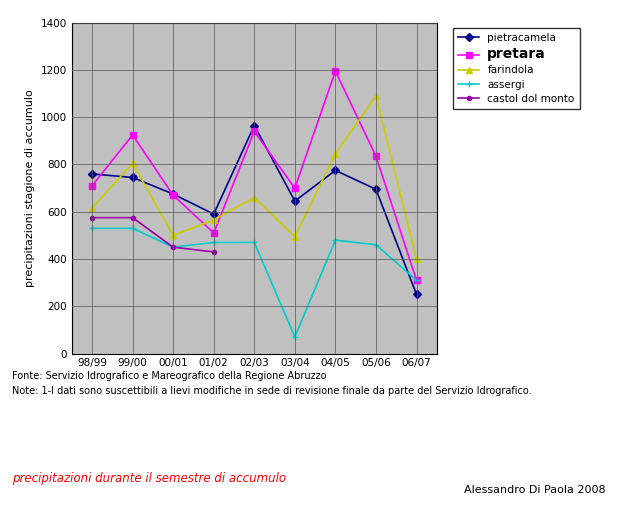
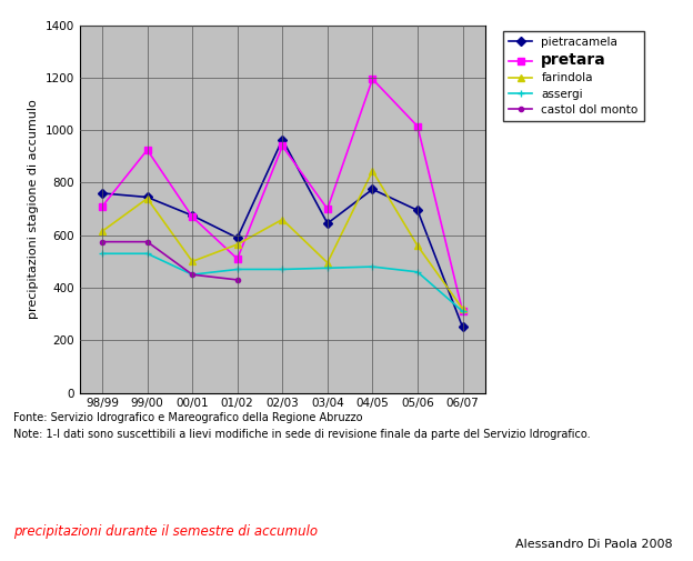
farindola/99/00: 805 -> 740
assergi/03/04: 70 -> 475
pretara/05/06: 835 -> 1015
farindola/05/06: 1090 -> 560
farindola/06/07: 400 -> 320
